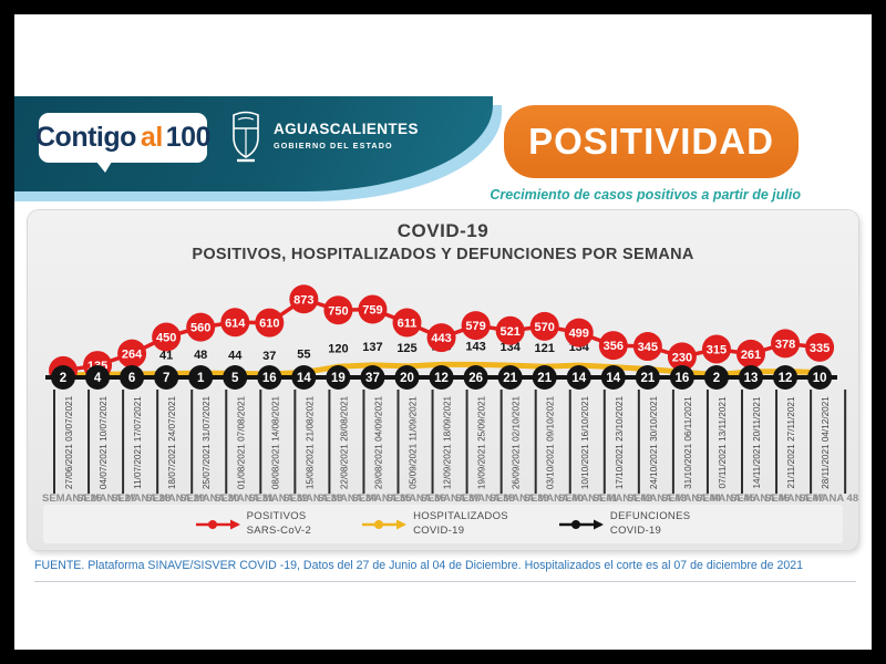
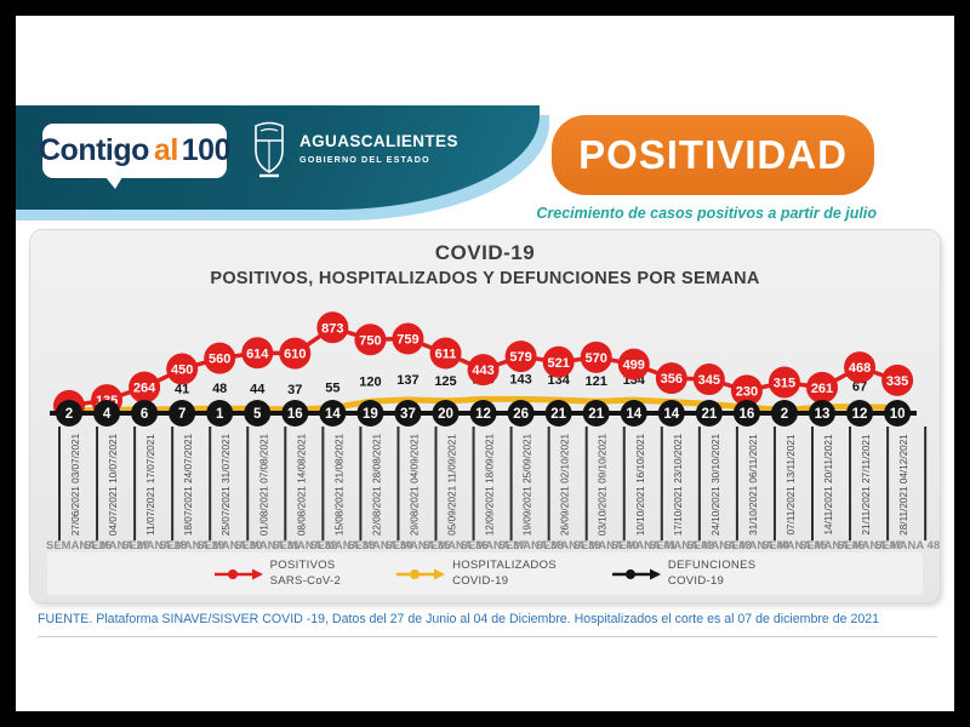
POSITIVOS SARS-CoV-2/21/11/2021 27/11/2021: 378 -> 468
